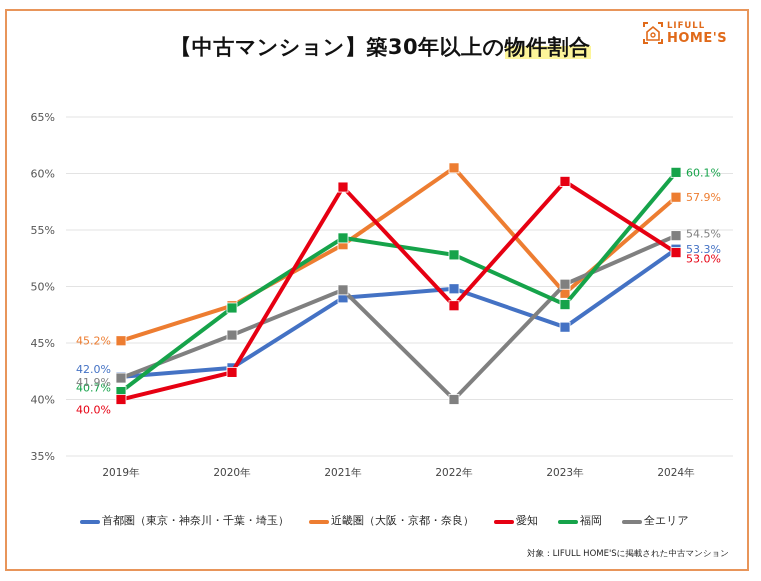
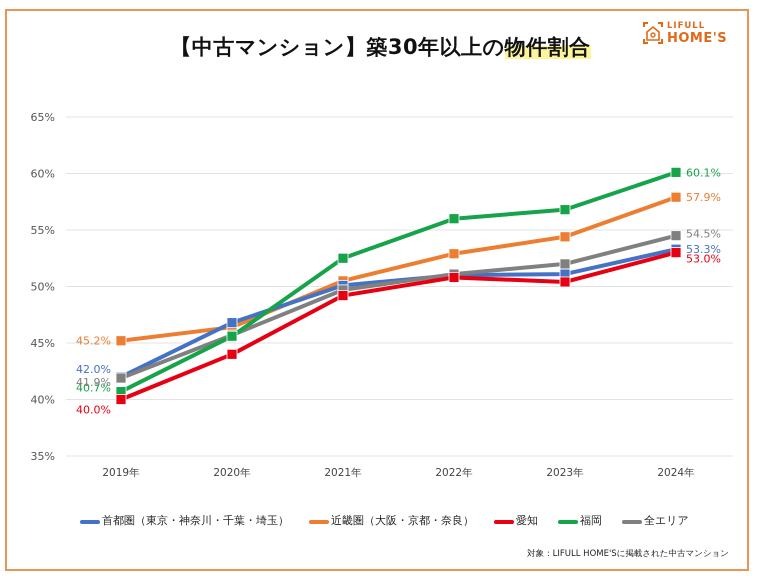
首都圏（東京・神奈川・千葉・埼玉）/2020年: 42.8% -> 46.8%
近畿圏（大阪・京都・奈良）/2020年: 48.3% -> 46.4%
愛知/2020年: 42.4% -> 44.0%
福岡/2020年: 48.1% -> 45.6%
首都圏（東京・神奈川・千葉・埼玉）/2021年: 49.0% -> 50.1%
近畿圏（大阪・京都・奈良）/2021年: 53.7% -> 50.5%
愛知/2021年: 58.8% -> 49.2%
福岡/2021年: 54.3% -> 52.5%
首都圏（東京・神奈川・千葉・埼玉）/2022年: 49.8% -> 51.0%
近畿圏（大阪・京都・奈良）/2022年: 60.5% -> 52.9%
愛知/2022年: 48.3% -> 50.8%
福岡/2022年: 52.8% -> 56.0%
全エリア/2022年: 40.0% -> 51.1%
首都圏（東京・神奈川・千葉・埼玉）/2023年: 46.4% -> 51.1%
近畿圏（大阪・京都・奈良）/2023年: 49.4% -> 54.4%
愛知/2023年: 59.3% -> 50.4%
福岡/2023年: 48.4% -> 56.8%
全エリア/2023年: 50.2% -> 52.0%
